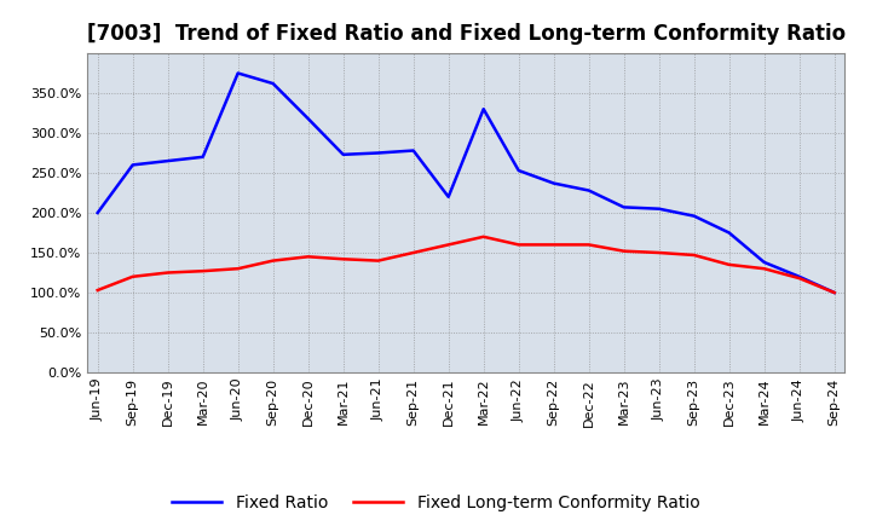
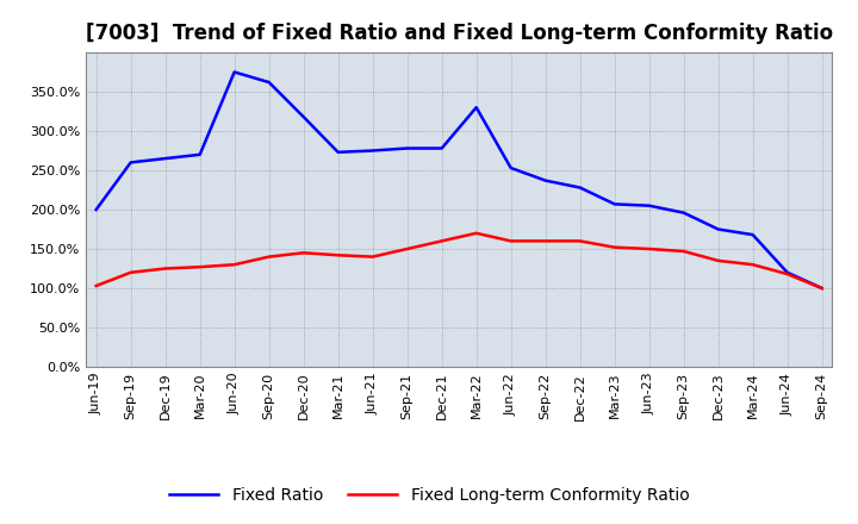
Fixed Ratio/Dec-21: 220% -> 278%
Fixed Ratio/Mar-24: 138% -> 168%
